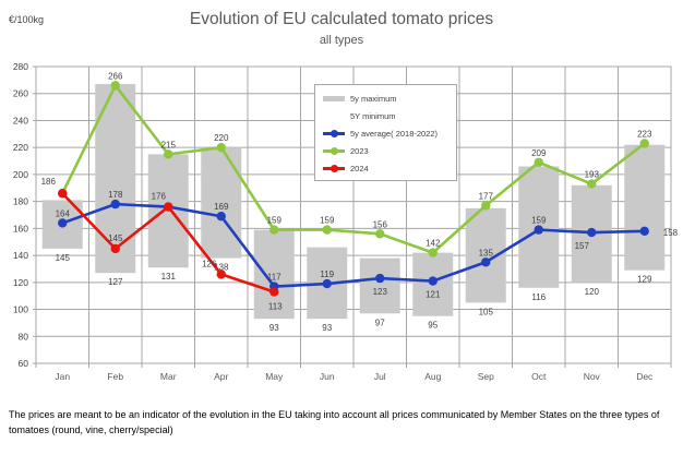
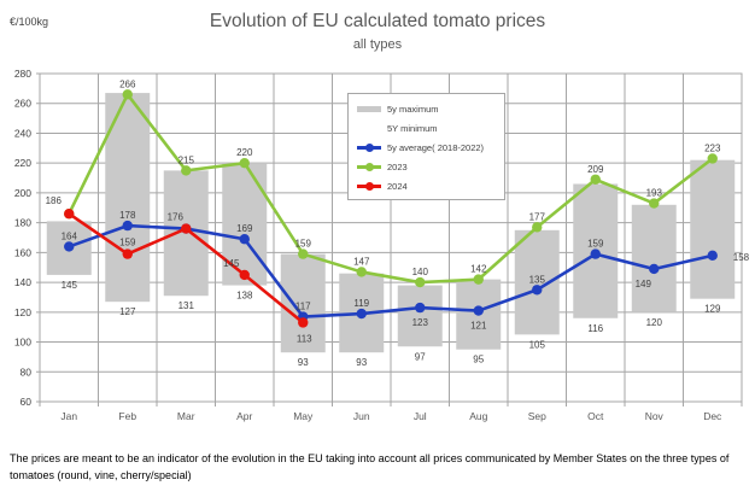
2024/Feb: 145 -> 159
2024/Apr: 126 -> 145
2023/Jun: 159 -> 147
2023/Jul: 156 -> 140
5y average( 2018-2022)/Nov: 157 -> 149
